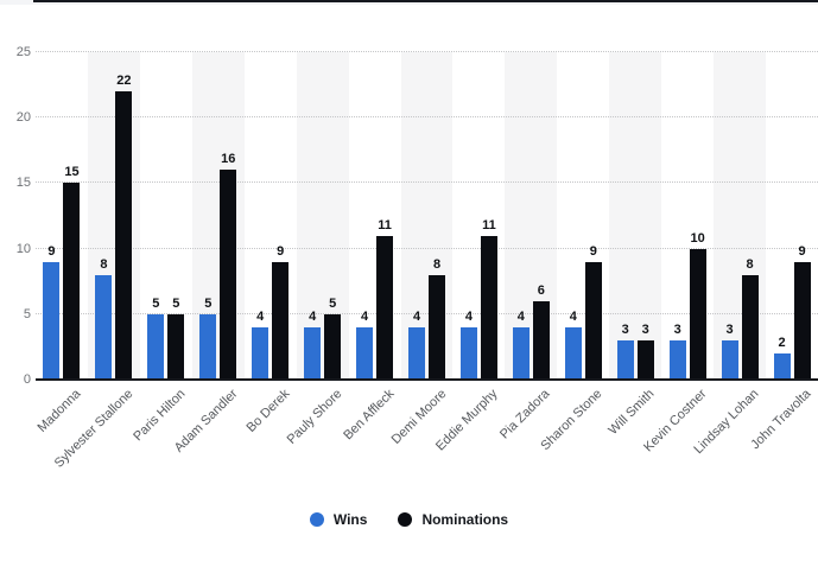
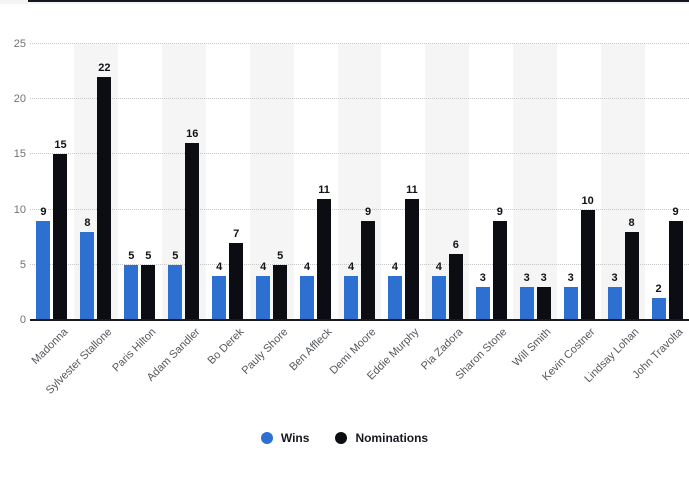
Nominations/Bo Derek: 9 -> 7
Nominations/Demi Moore: 8 -> 9
Wins/Sharon Stone: 4 -> 3
